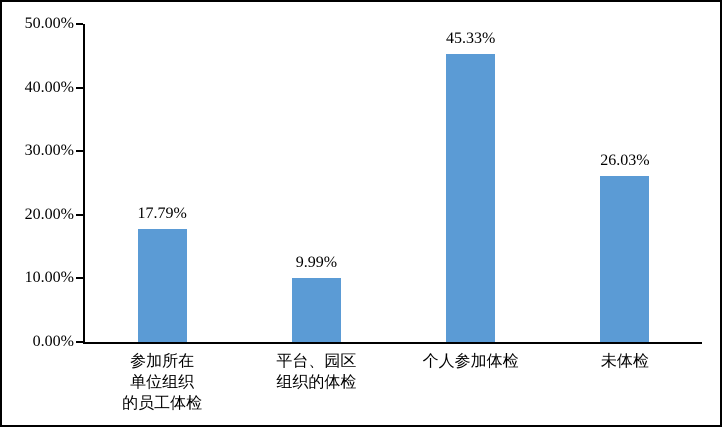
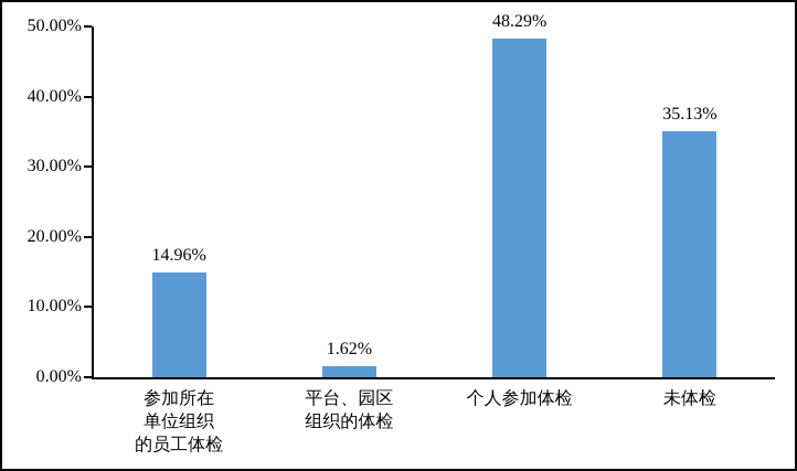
参加所在 单位组织 的员工体检: 17.79% -> 14.96%
平台、园区 组织的体检: 9.99% -> 1.62%
个人参加体检: 45.33% -> 48.29%
未体检: 26.03% -> 35.13%
